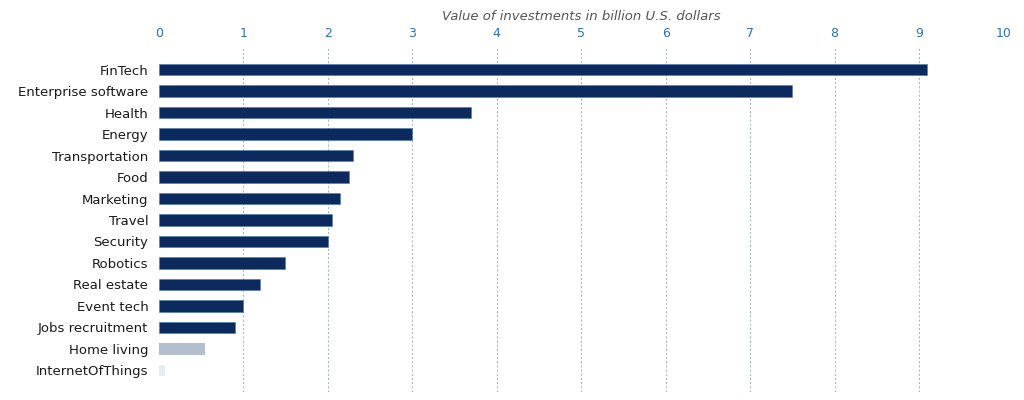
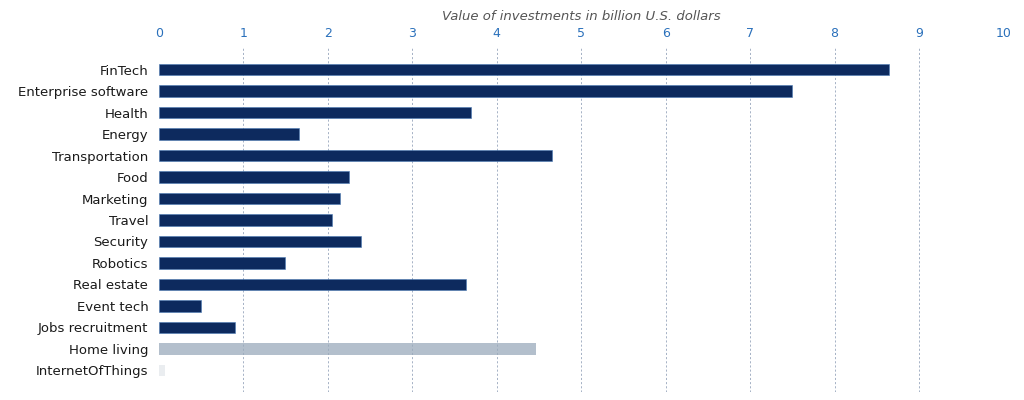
FinTech: 9.10 -> 8.64
Energy: 3.00 -> 1.66
Transportation: 2.30 -> 4.66
Security: 2.00 -> 2.40
Real estate: 1.20 -> 3.64
Event tech: 1.00 -> 0.50
Home living: 0.55 -> 4.46
